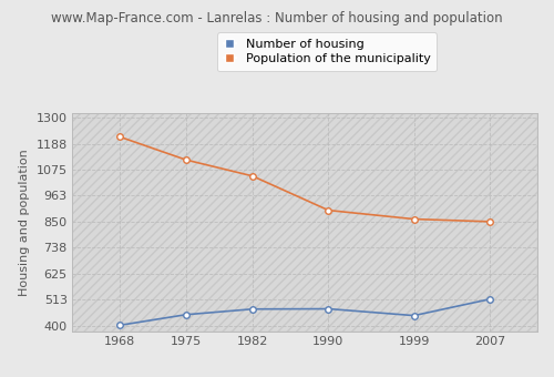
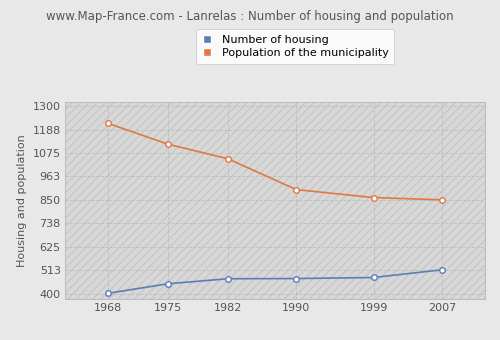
Number of housing/1999: 445 -> 479
